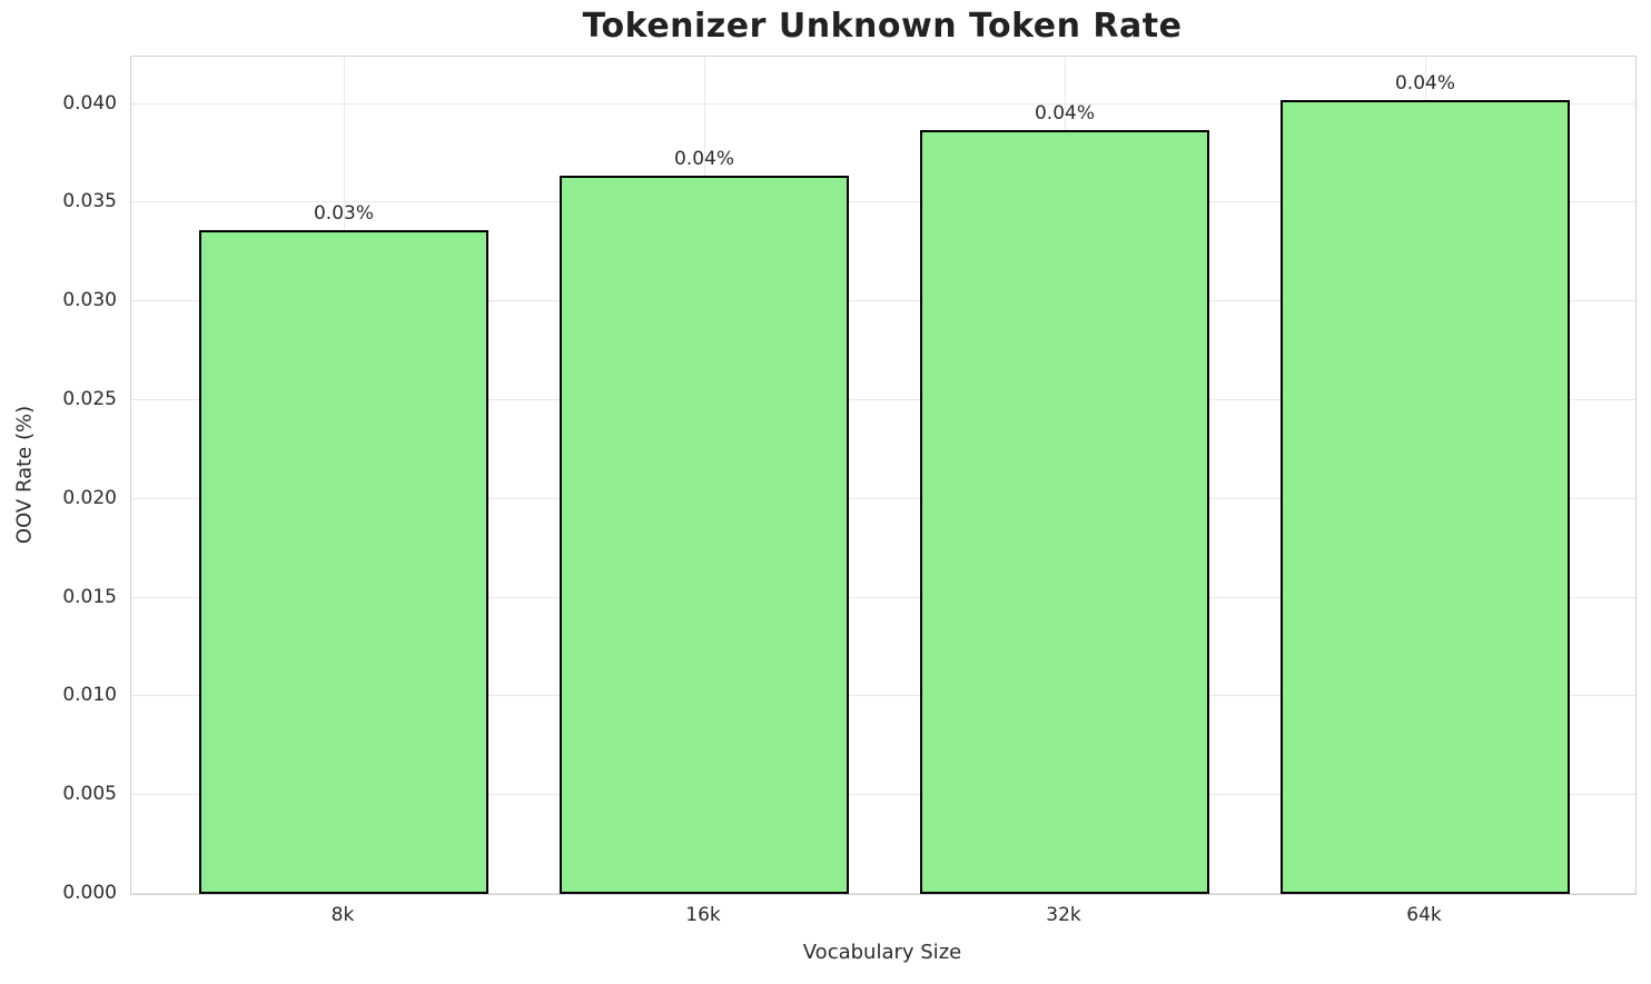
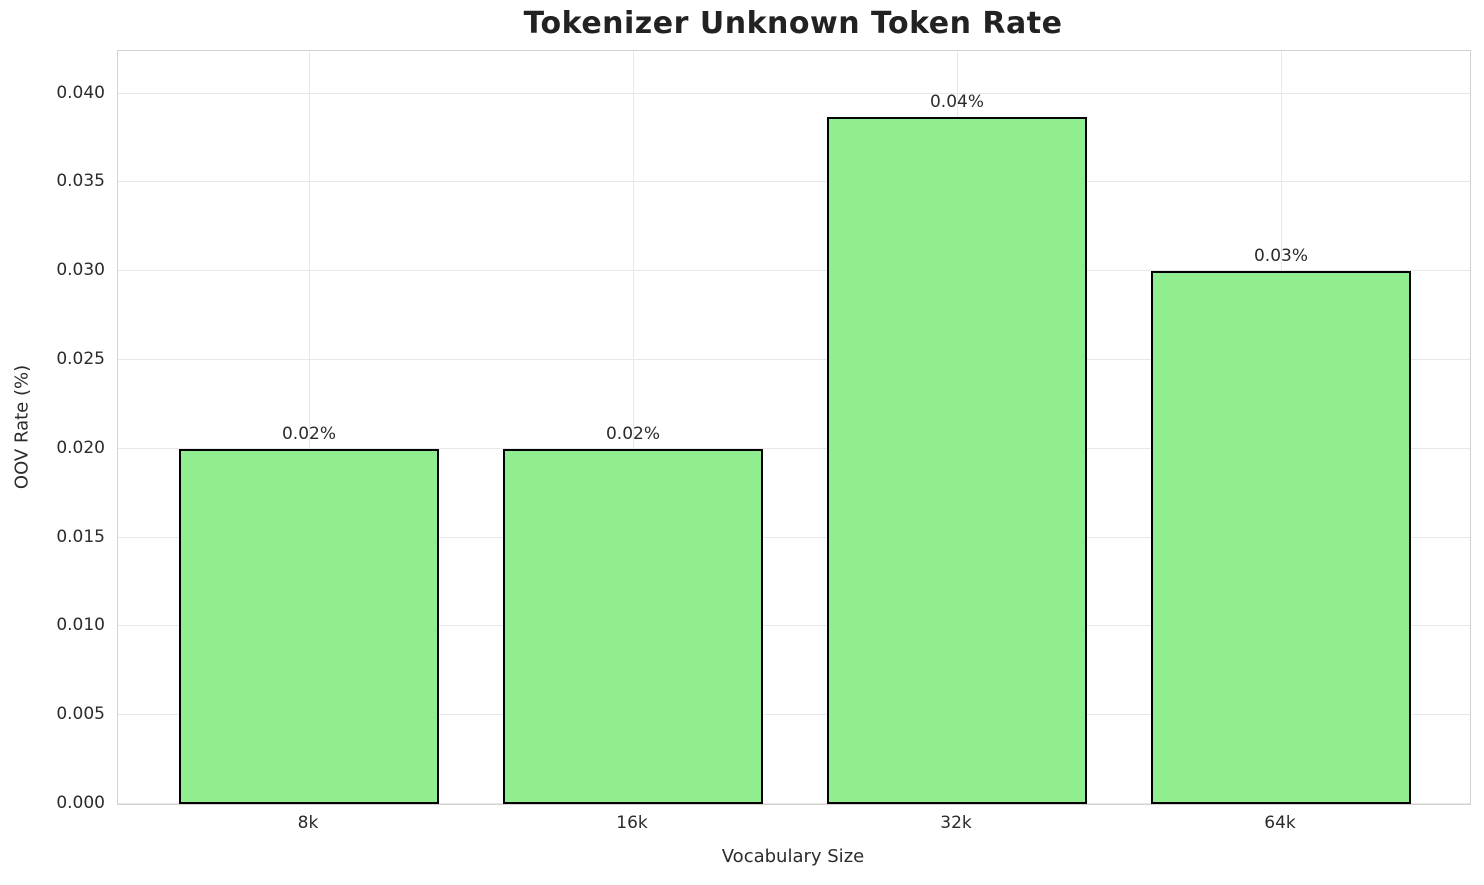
8k: 0.03% -> 0.02%
16k: 0.04% -> 0.02%
64k: 0.04% -> 0.03%
